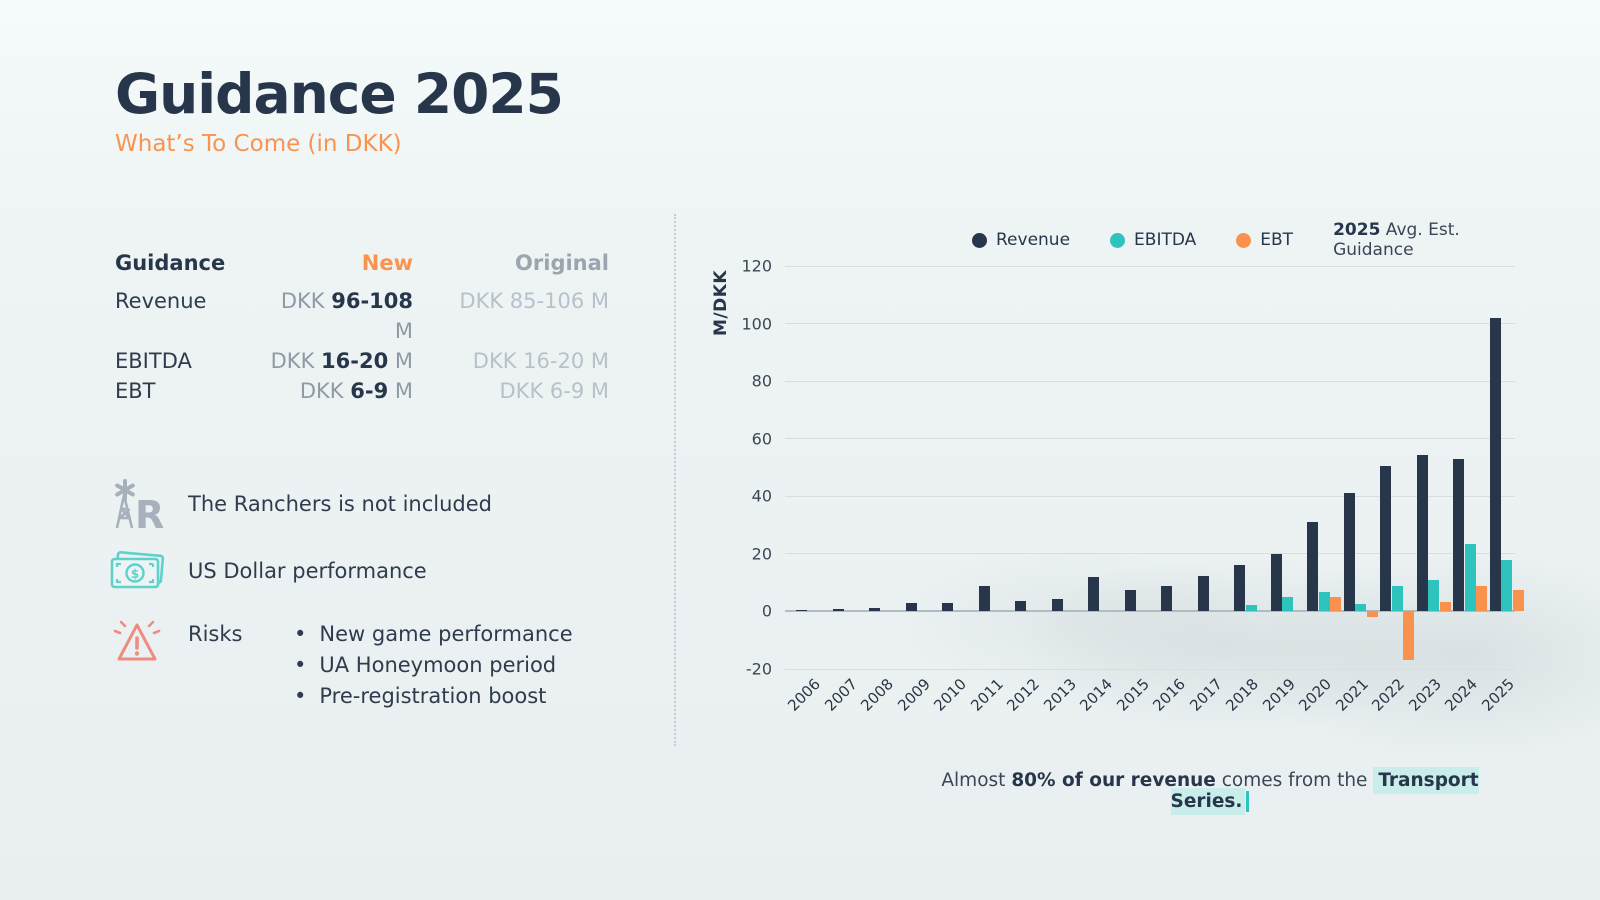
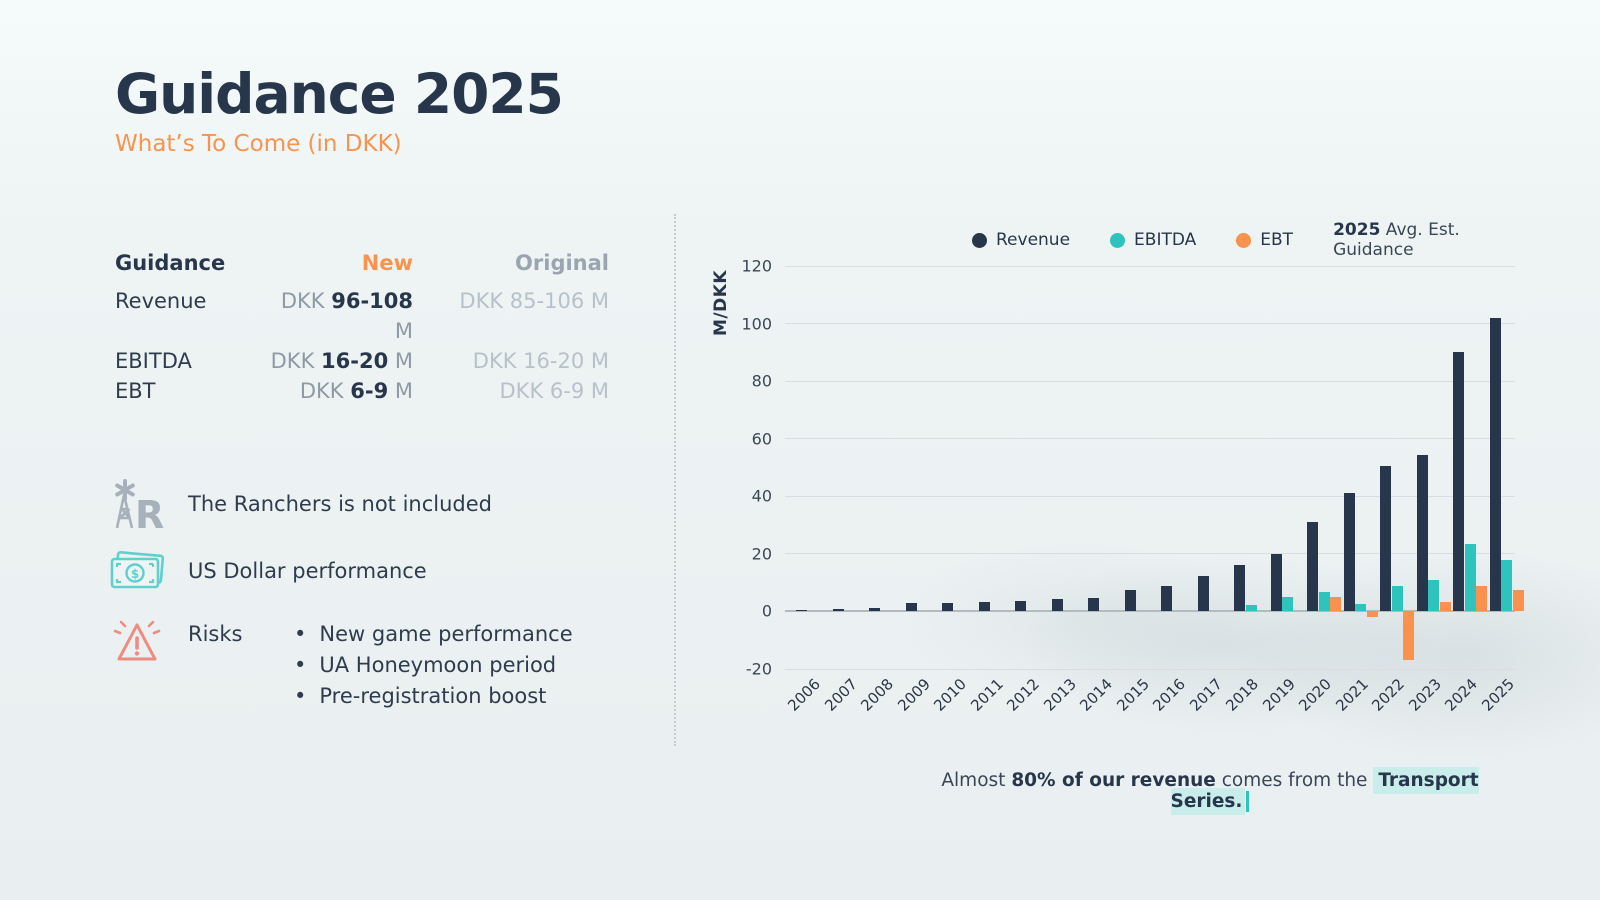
Revenue/2011: 9 -> 3
Revenue/2014: 12 -> 5
Revenue/2024: 53 -> 90
